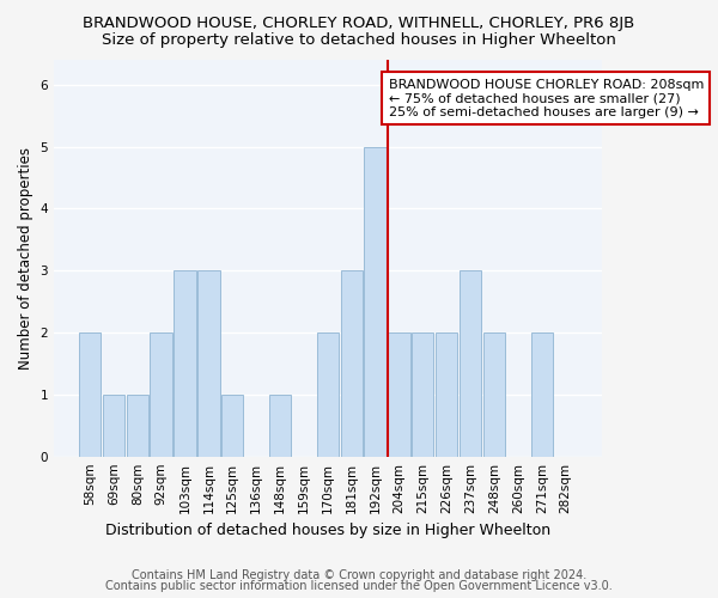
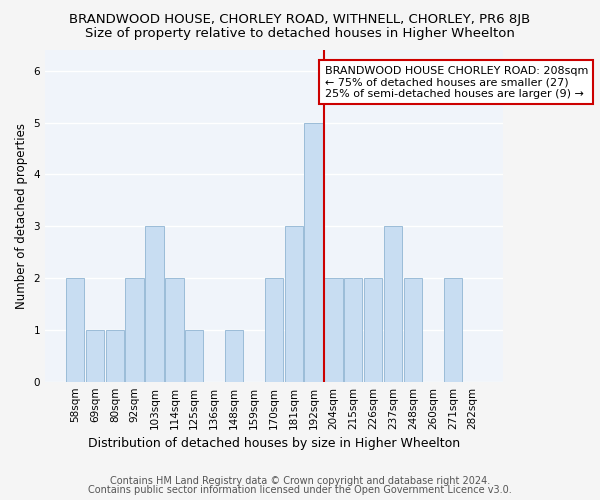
114sqm: 3 -> 2
